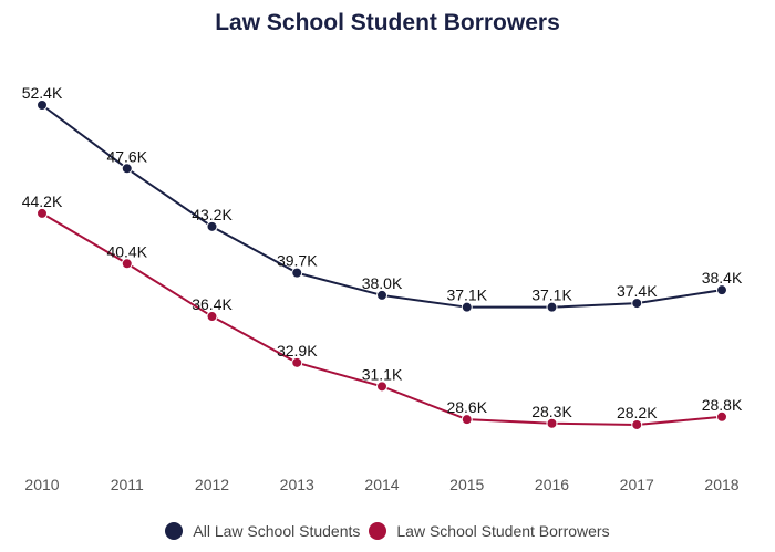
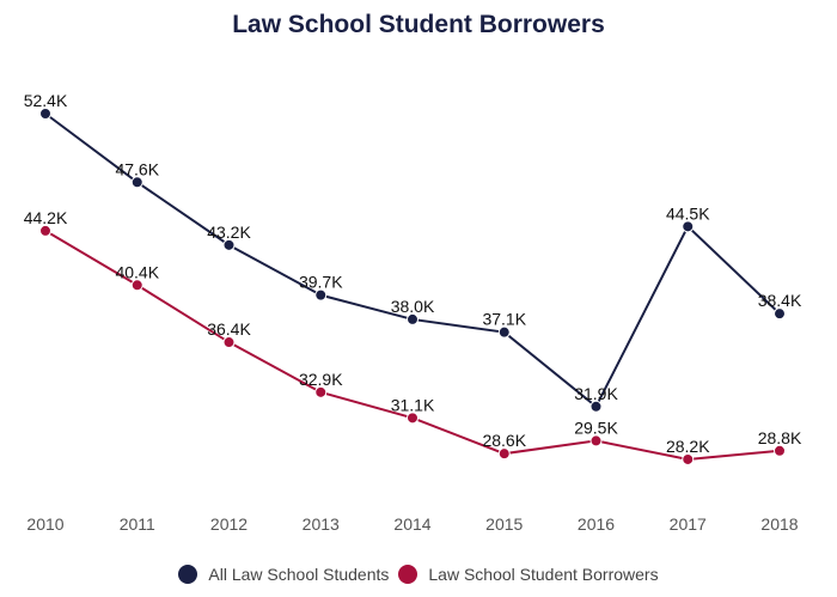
All Law School Students/2016: 37.1K -> 31.9K
Law School Student Borrowers/2016: 28.3K -> 29.5K
All Law School Students/2017: 37.4K -> 44.5K
